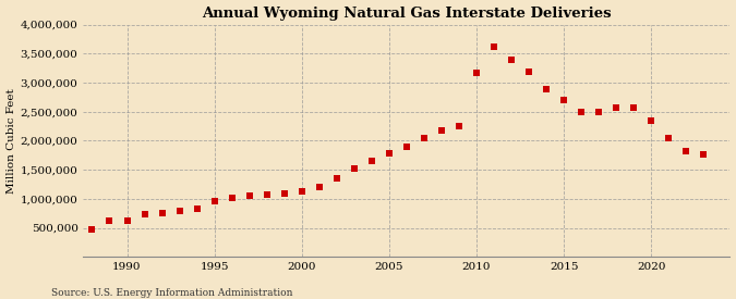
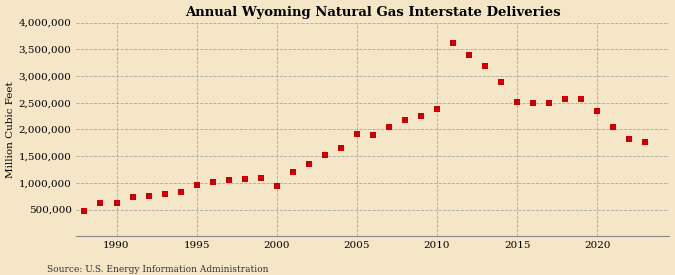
2000: 1,120,000 -> 940,000
2005: 1,790,000 -> 1,920,000
2010: 3,160,000 -> 2,380,000
2015: 2,700,000 -> 2,520,000
